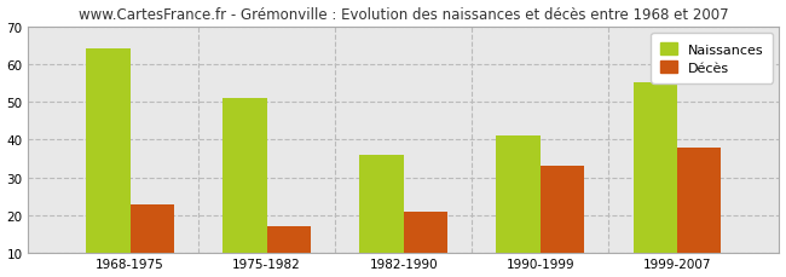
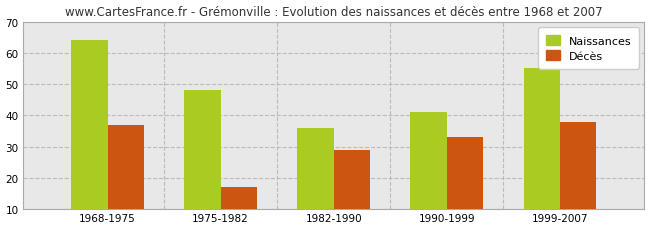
Décès/1968-1975: 23 -> 37
Naissances/1975-1982: 51 -> 48
Décès/1982-1990: 21 -> 29
